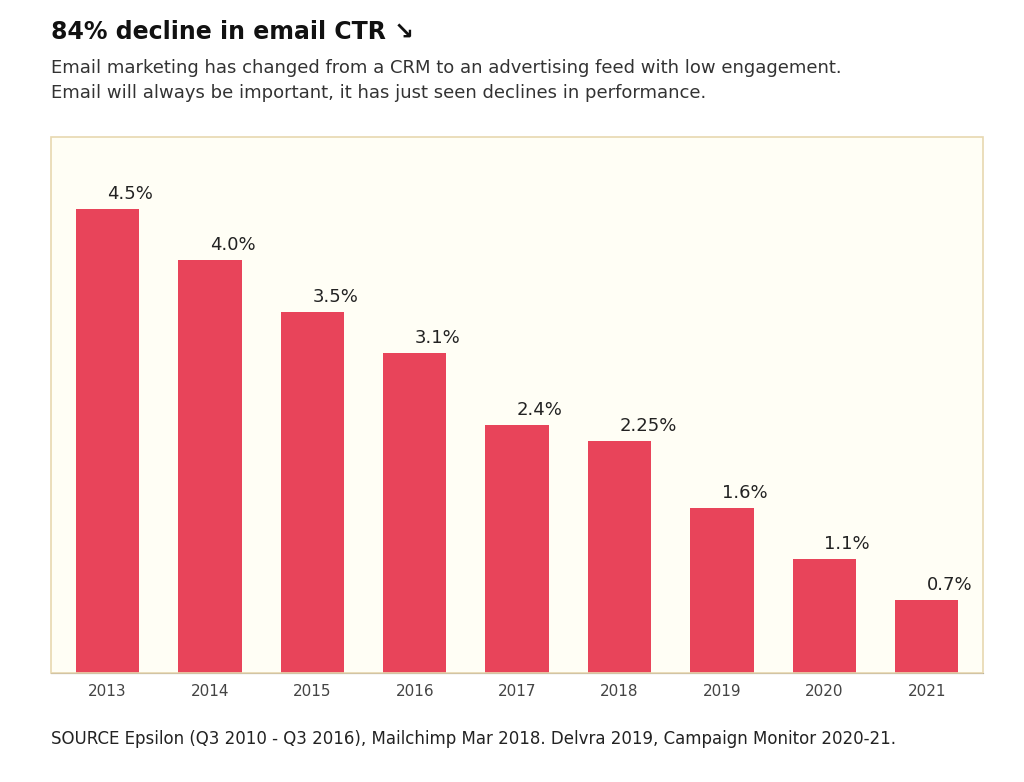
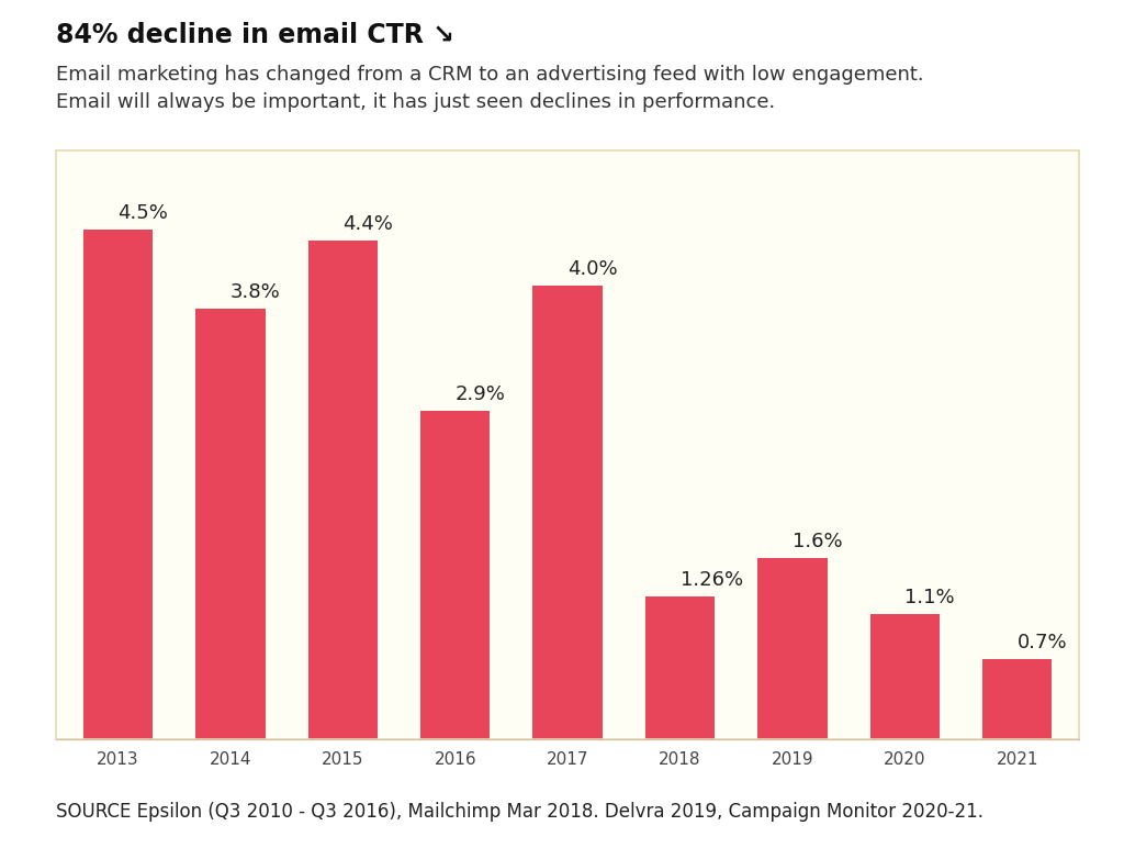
2014: 4.0% -> 3.8%
2015: 3.5% -> 4.4%
2016: 3.1% -> 2.9%
2017: 2.4% -> 4.0%
2018: 2.25% -> 1.26%
